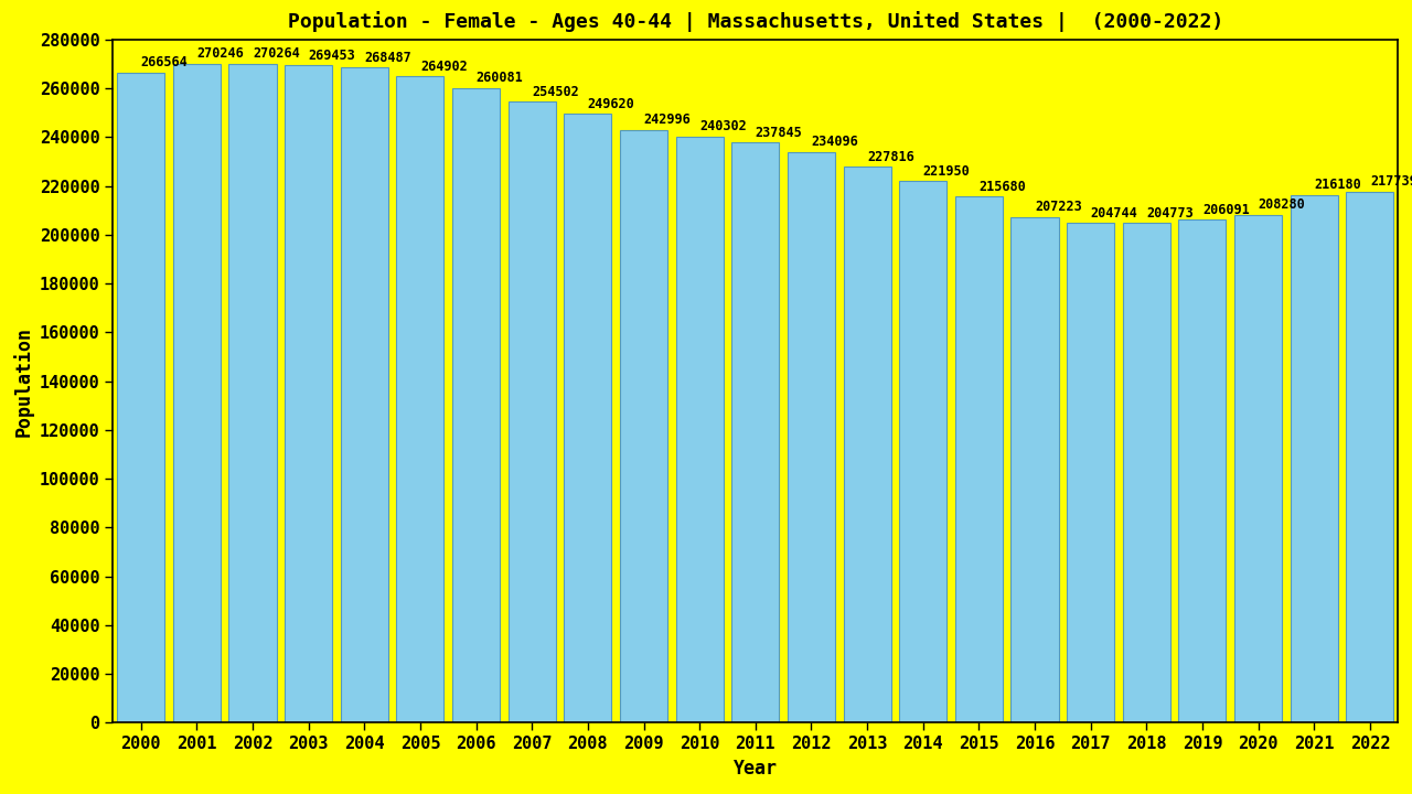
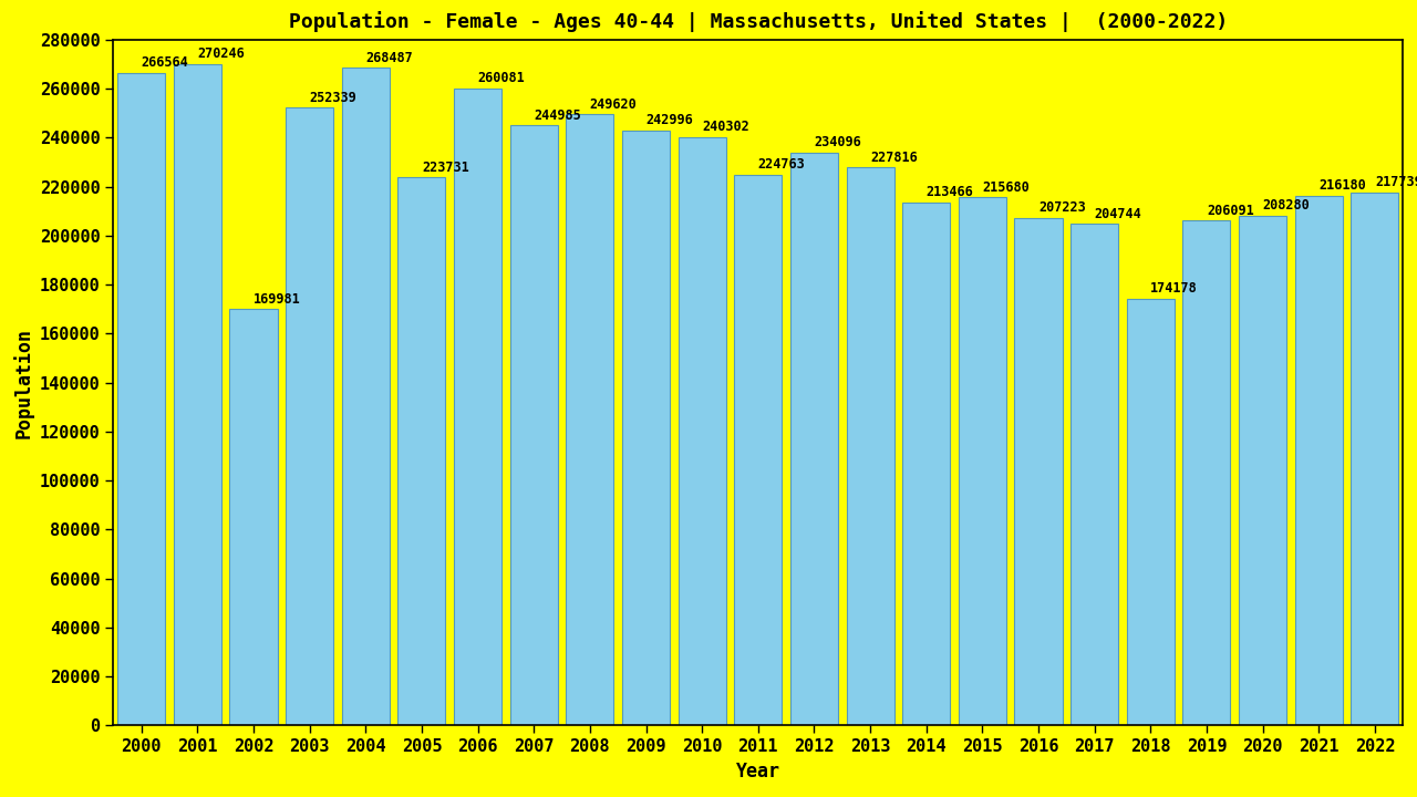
2002: 270264 -> 169981
2003: 269453 -> 252339
2005: 264902 -> 223731
2007: 254502 -> 244985
2011: 237845 -> 224763
2014: 221950 -> 213466
2018: 204773 -> 174178
